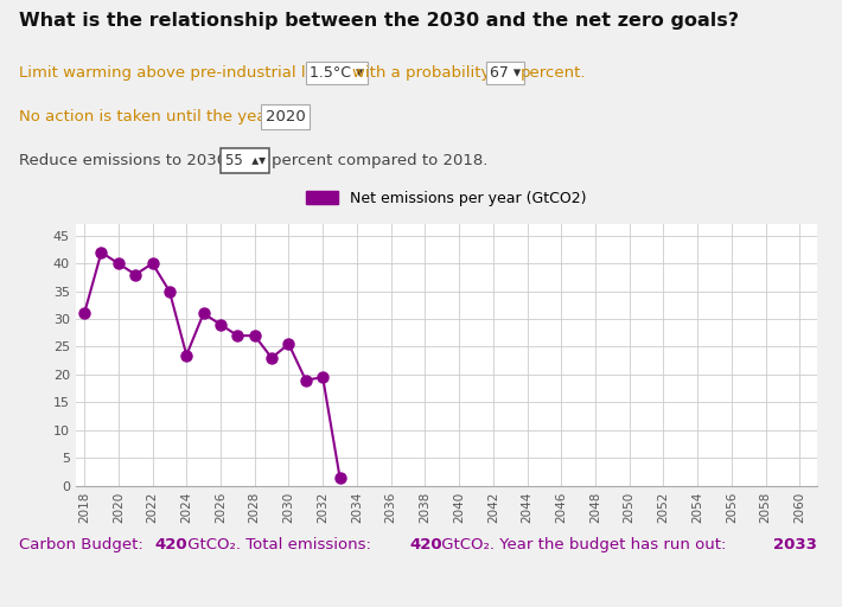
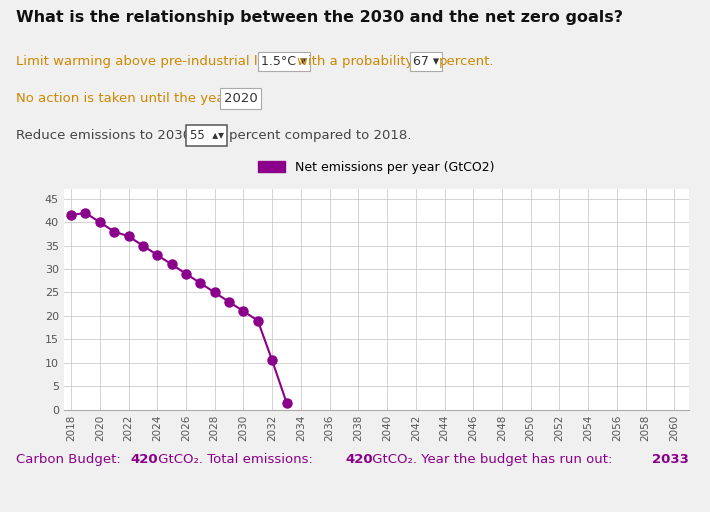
2018: 31.0 -> 41.5
2022: 40.0 -> 37.0
2024: 23.5 -> 33.0
2028: 27.0 -> 25.0
2030: 25.5 -> 21.0
2032: 19.5 -> 10.5
